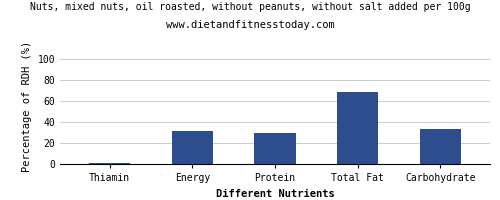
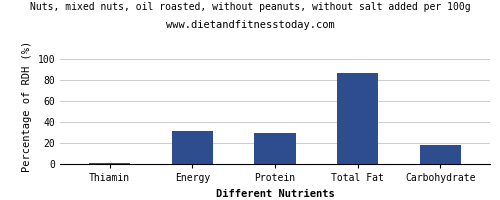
Total Fat: 68 -> 86
Carbohydrate: 33 -> 18
